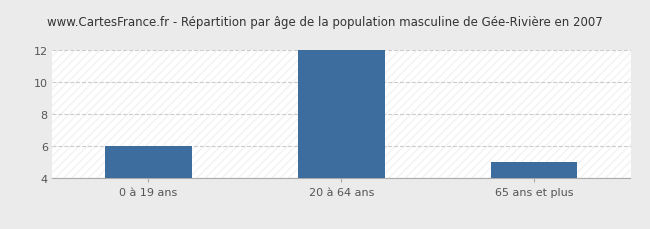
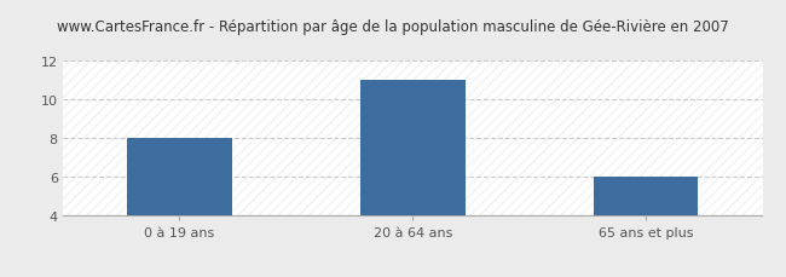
0 à 19 ans: 6 -> 8
20 à 64 ans: 12 -> 11
65 ans et plus: 5 -> 6
